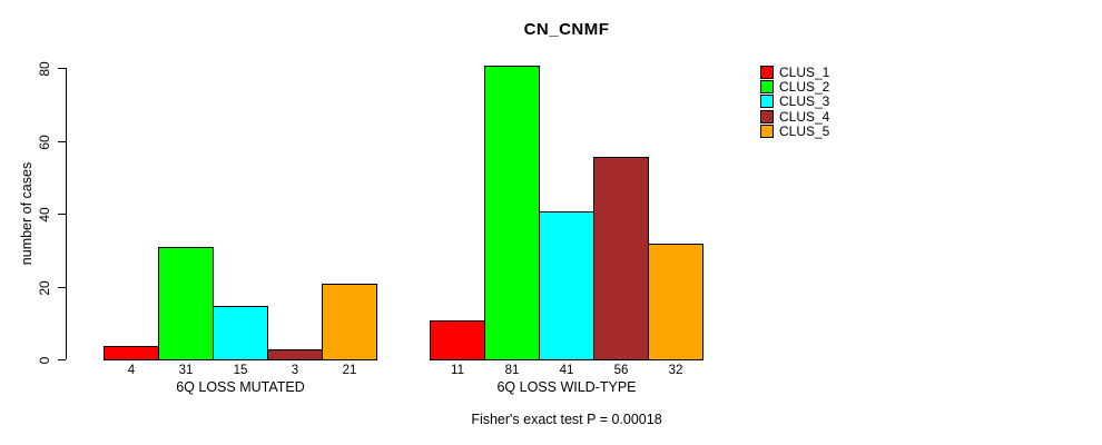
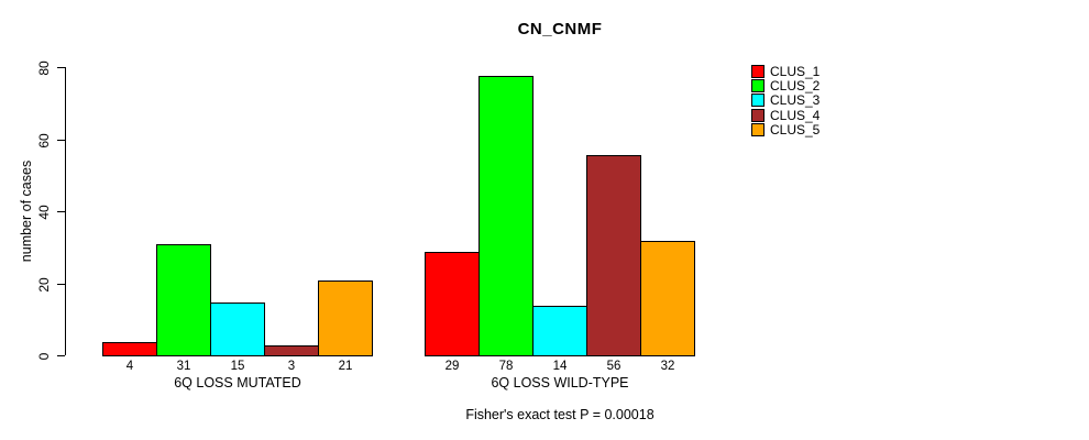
CLUS_1/6Q LOSS WILD-TYPE: 11 -> 29
CLUS_2/6Q LOSS WILD-TYPE: 81 -> 78
CLUS_3/6Q LOSS WILD-TYPE: 41 -> 14
